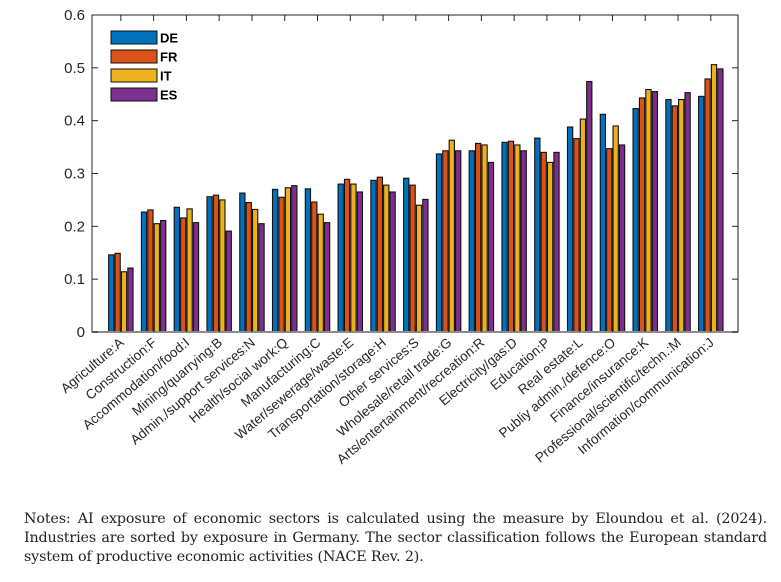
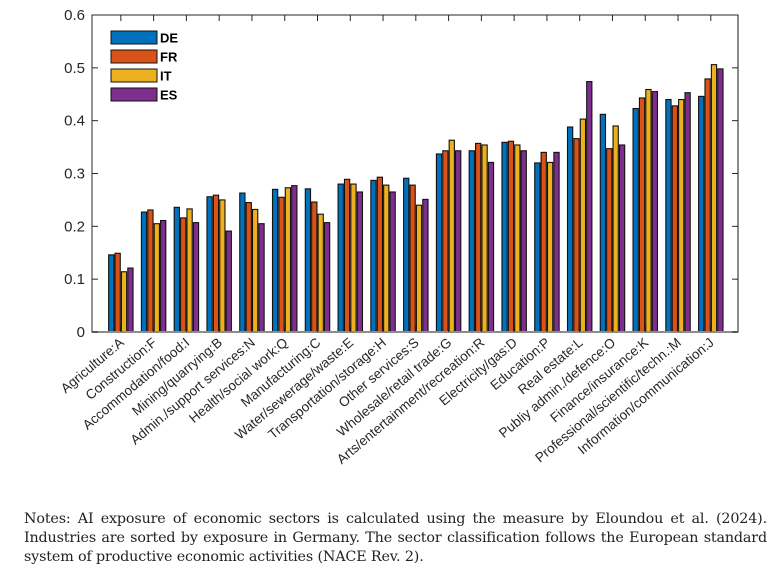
DE/Education:P: 0.37 -> 0.32
